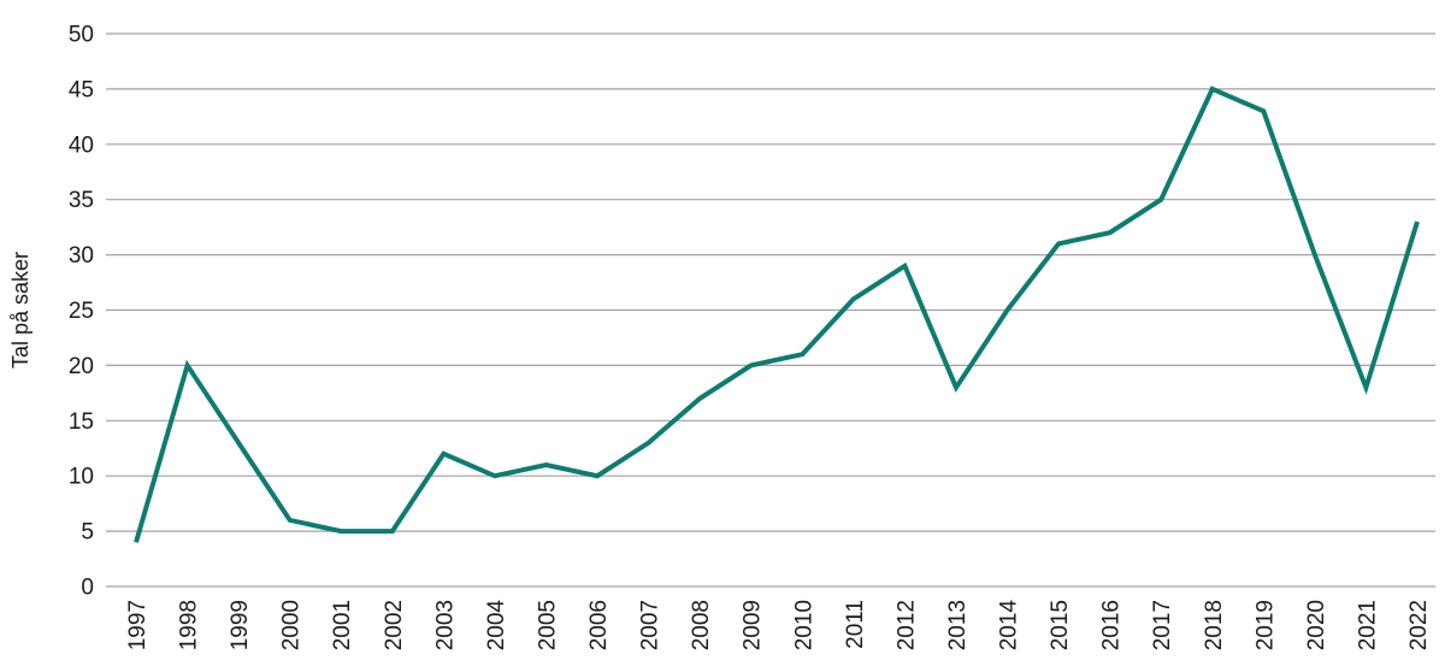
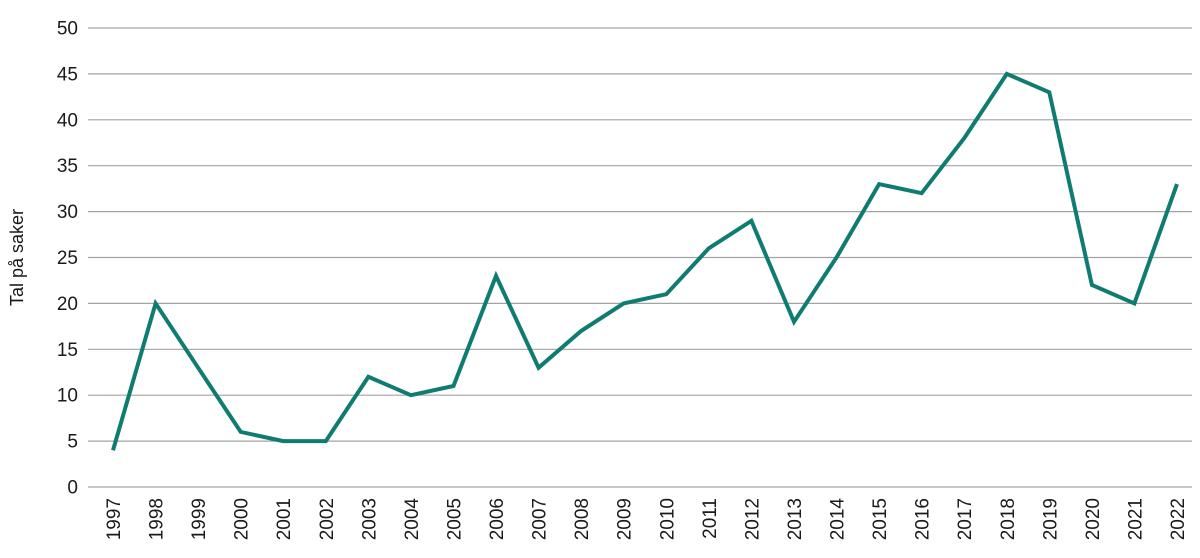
2006: 10 -> 23
2015: 31 -> 33
2017: 35 -> 38
2020: 30 -> 22
2021: 18 -> 20
